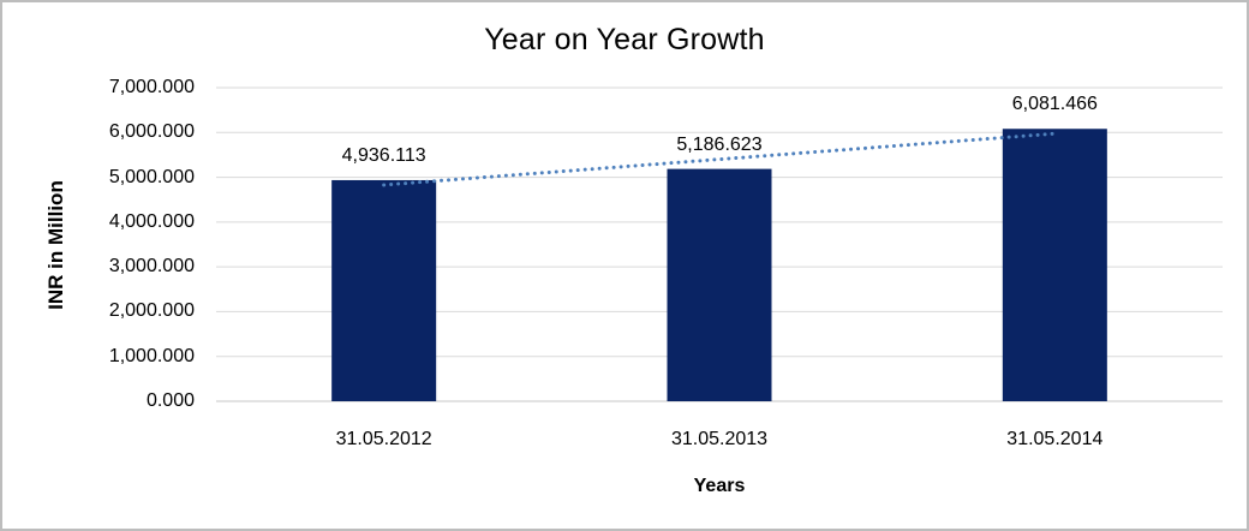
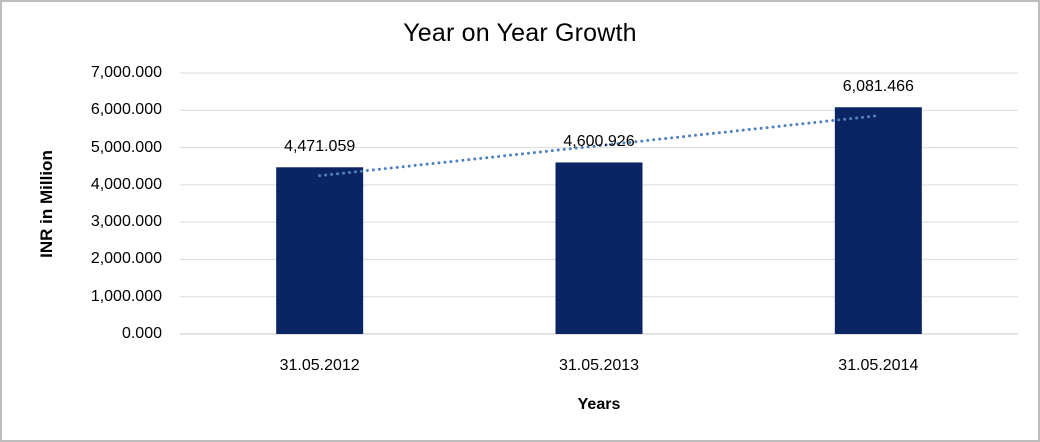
31.05.2012: 4,936.113 -> 4,471.059
31.05.2013: 5,186.623 -> 4,600.926
